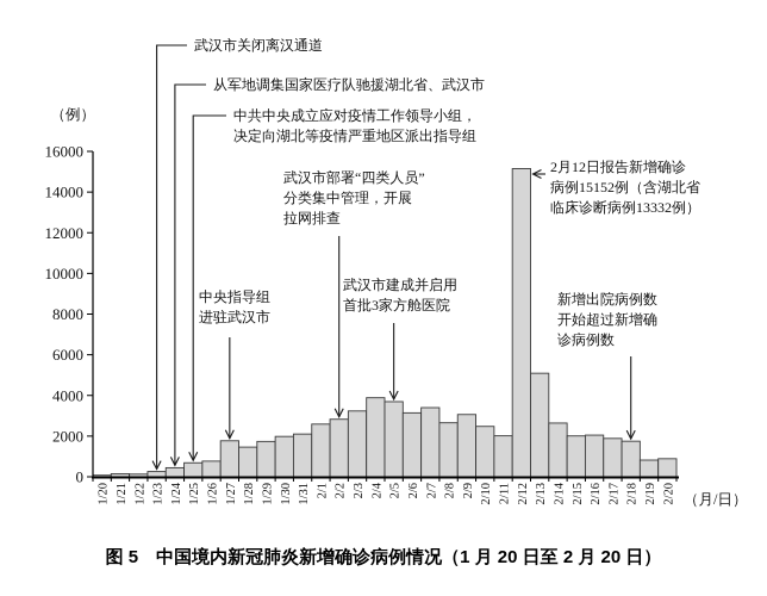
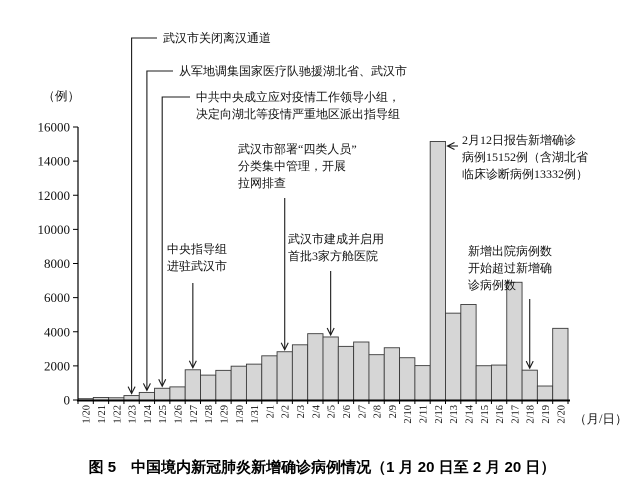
2/14: 2600 -> 5600
2/17: 1900 -> 6900
2/20: 900 -> 4200
